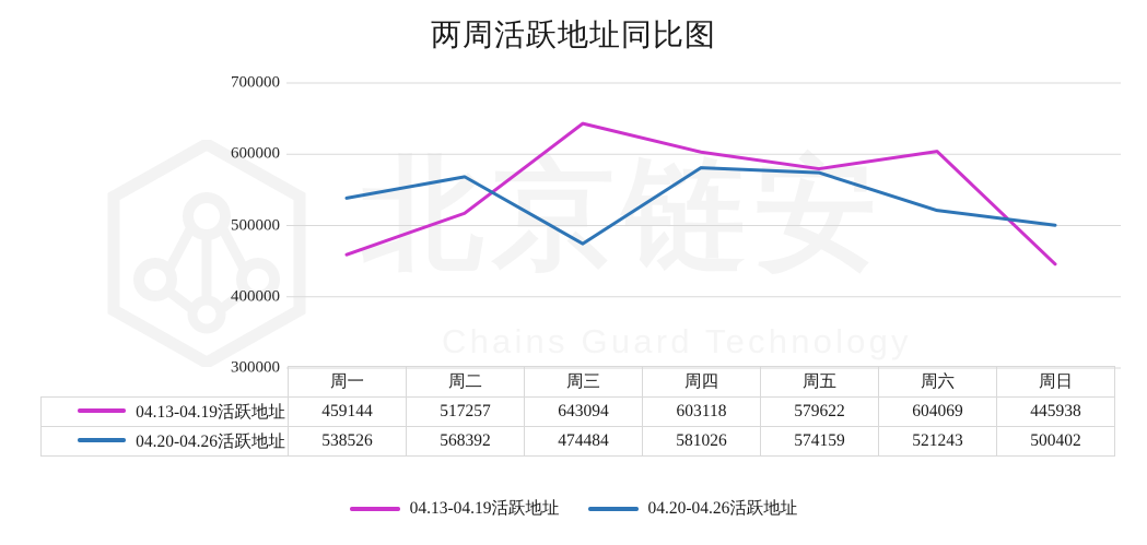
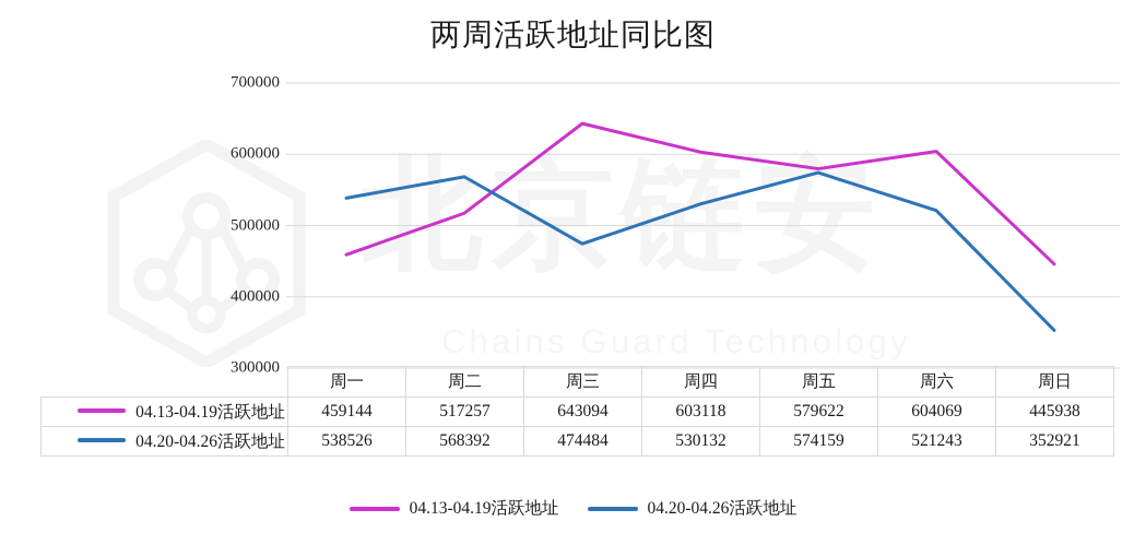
04.20-04.26活跃地址/周四: 581026 -> 530132
04.20-04.26活跃地址/周日: 500402 -> 352921
